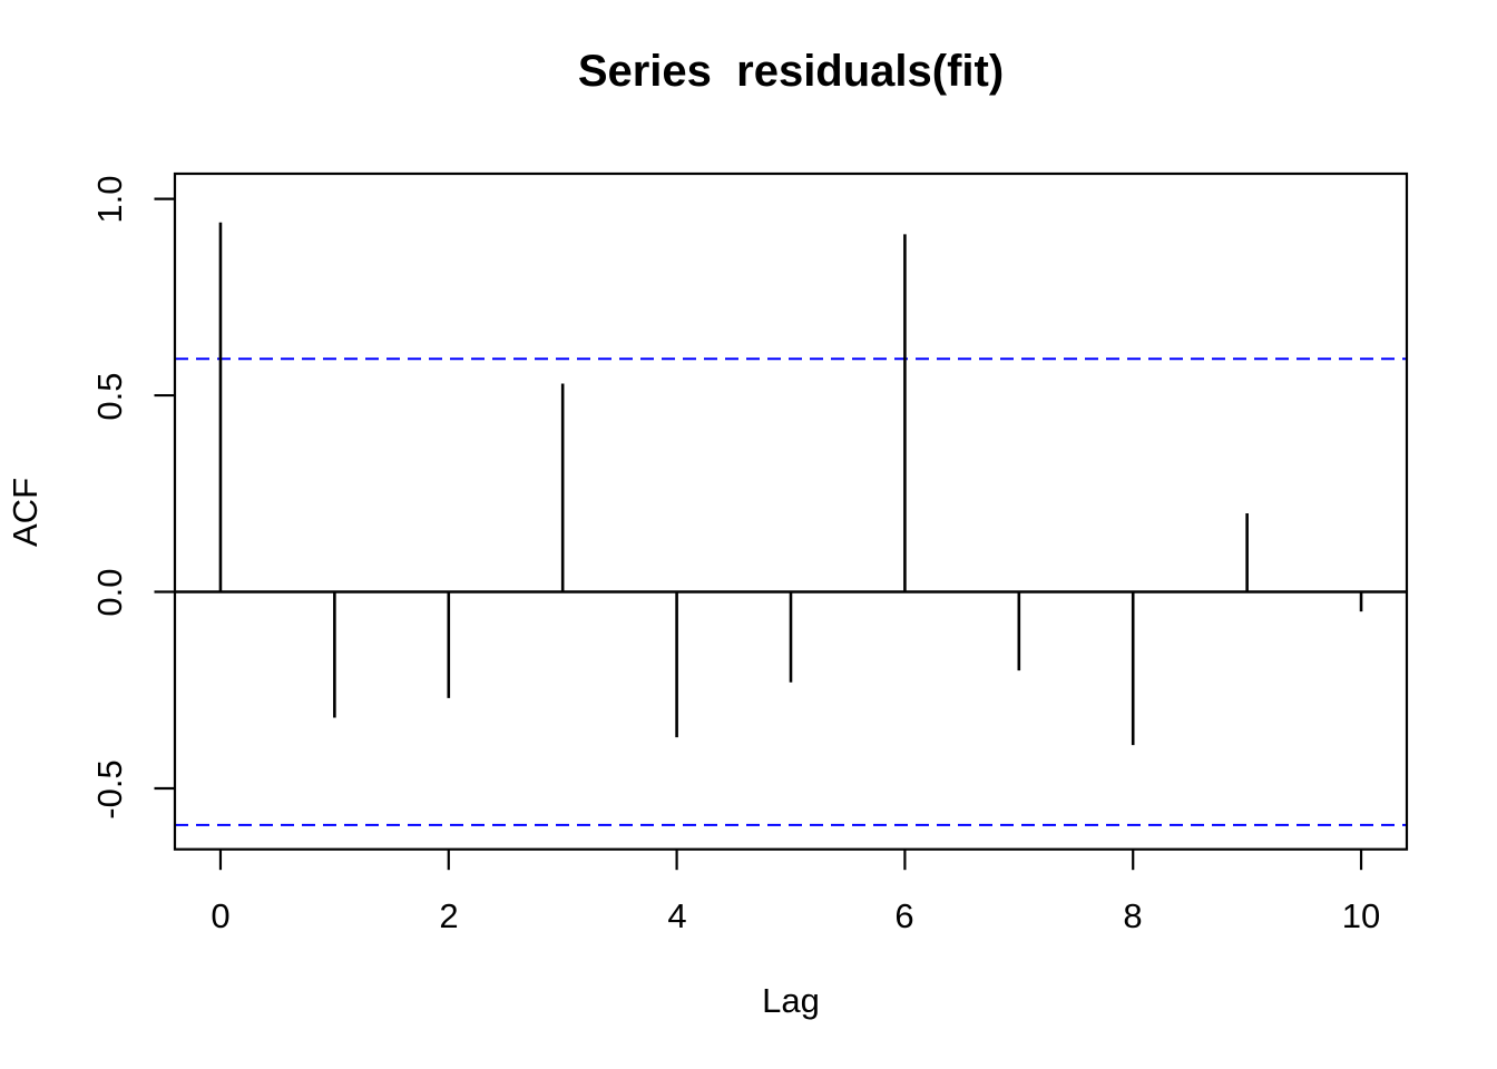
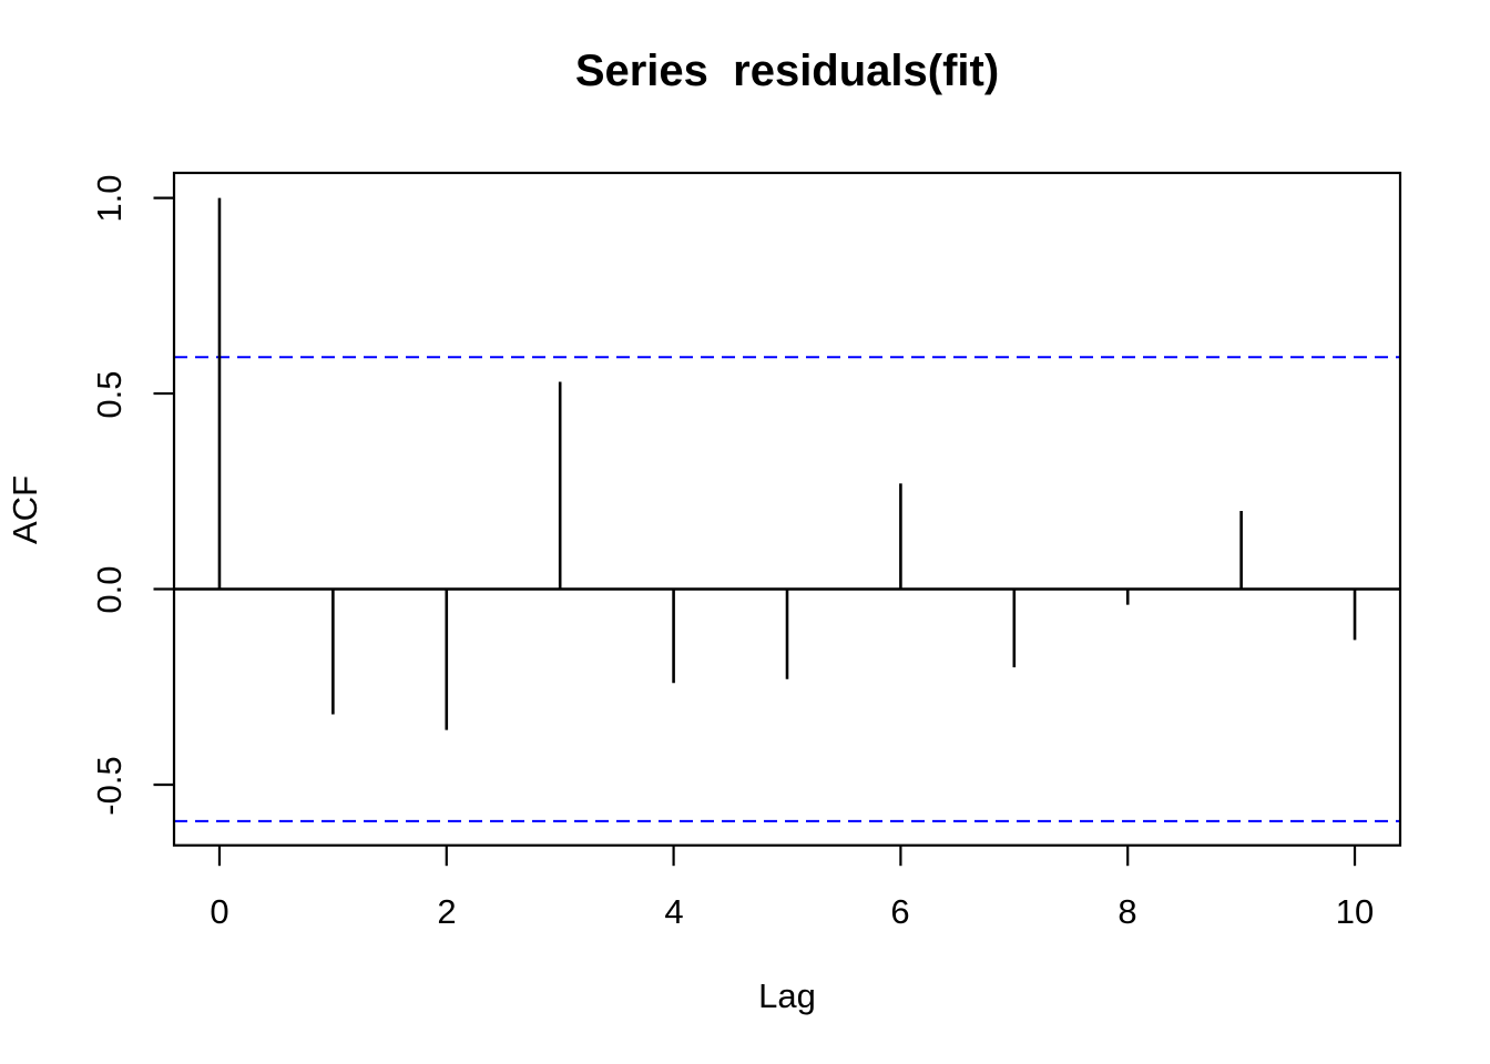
0: 0.94 -> 1.00
2: -0.27 -> -0.36
4: -0.37 -> -0.24
6: 0.91 -> 0.27
8: -0.39 -> -0.04
10: -0.05 -> -0.13
